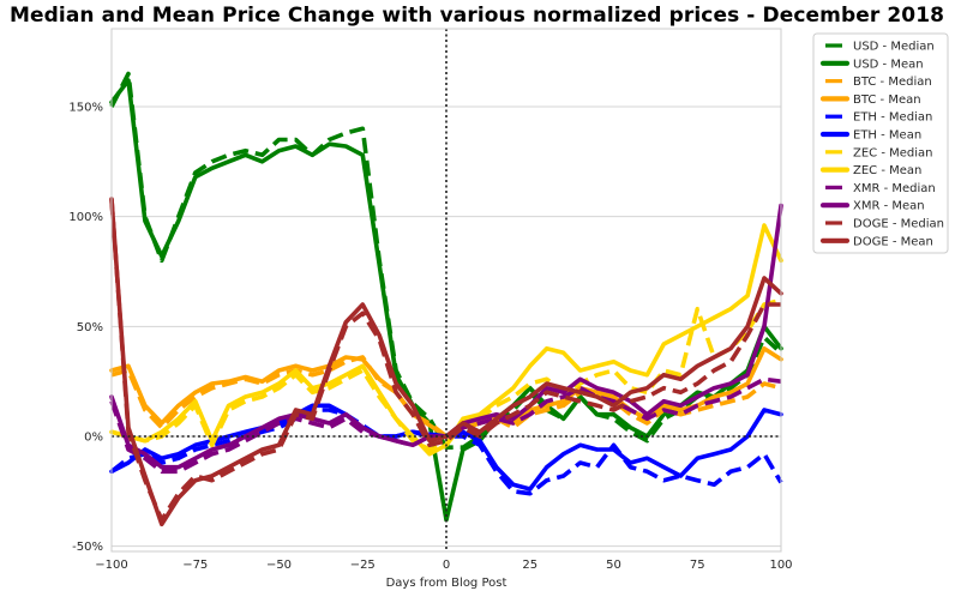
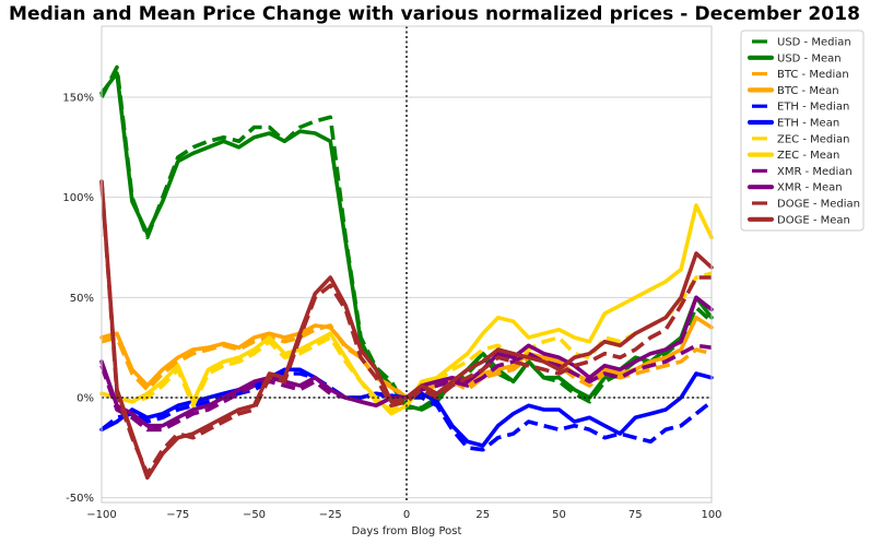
USD - Mean/0: -38% -> -4%
ETH - Median/50: -4% -> -16%
ZEC - Median/75: 58% -> 32%
ETH - Median/100: -21% -> -2%
XMR - Mean/100: 105% -> 44%
